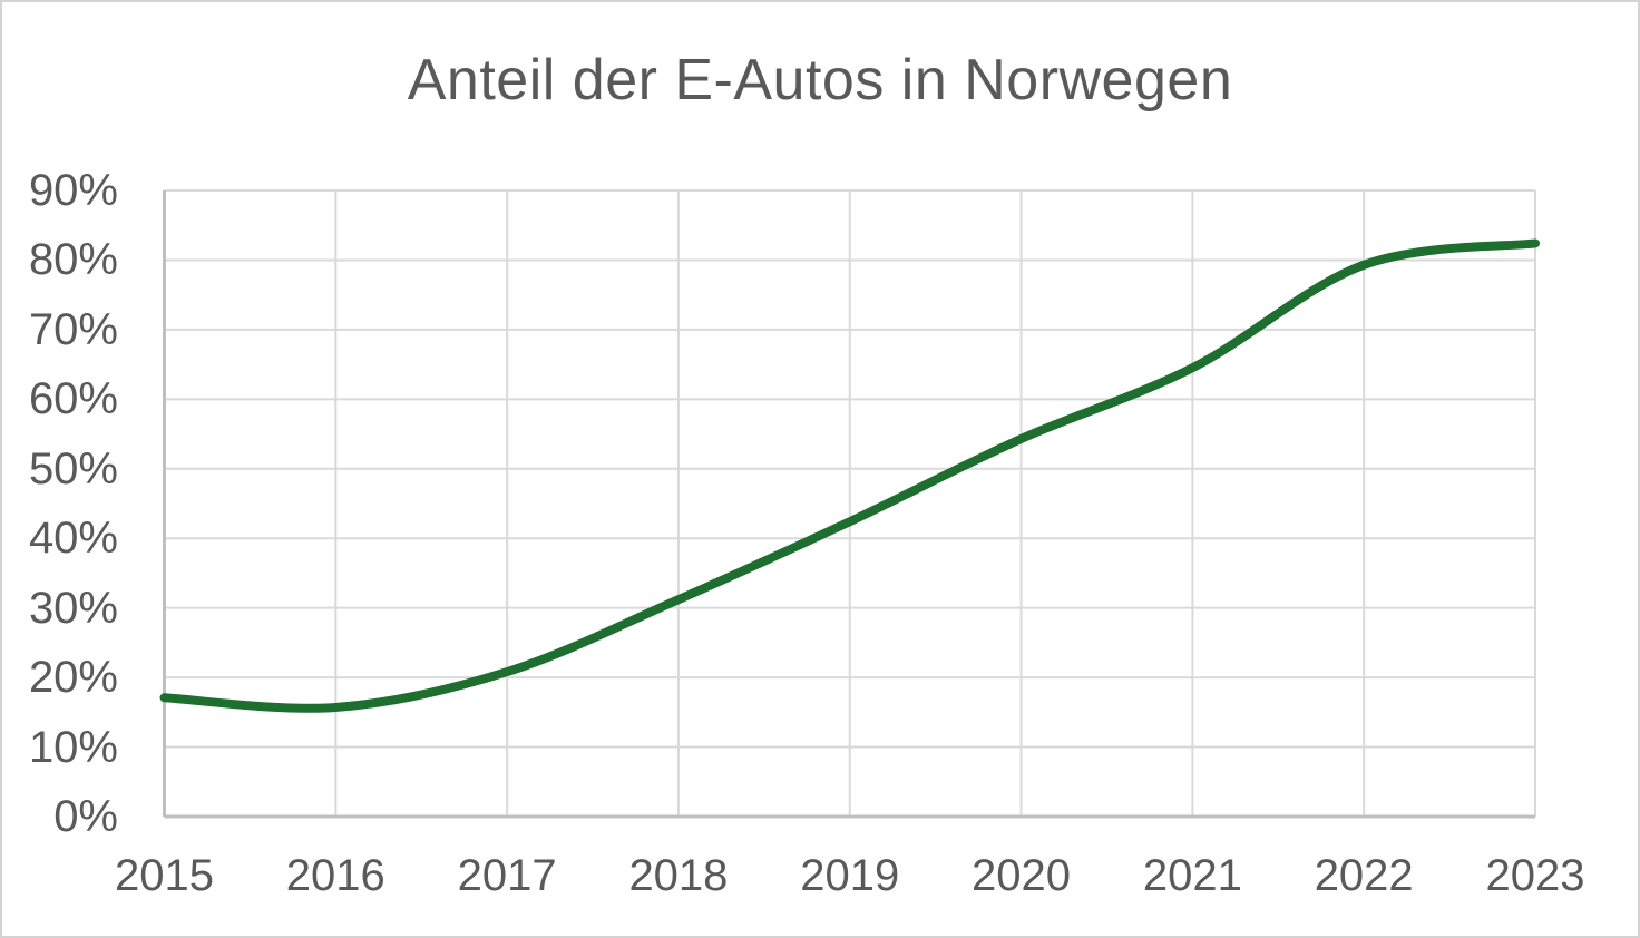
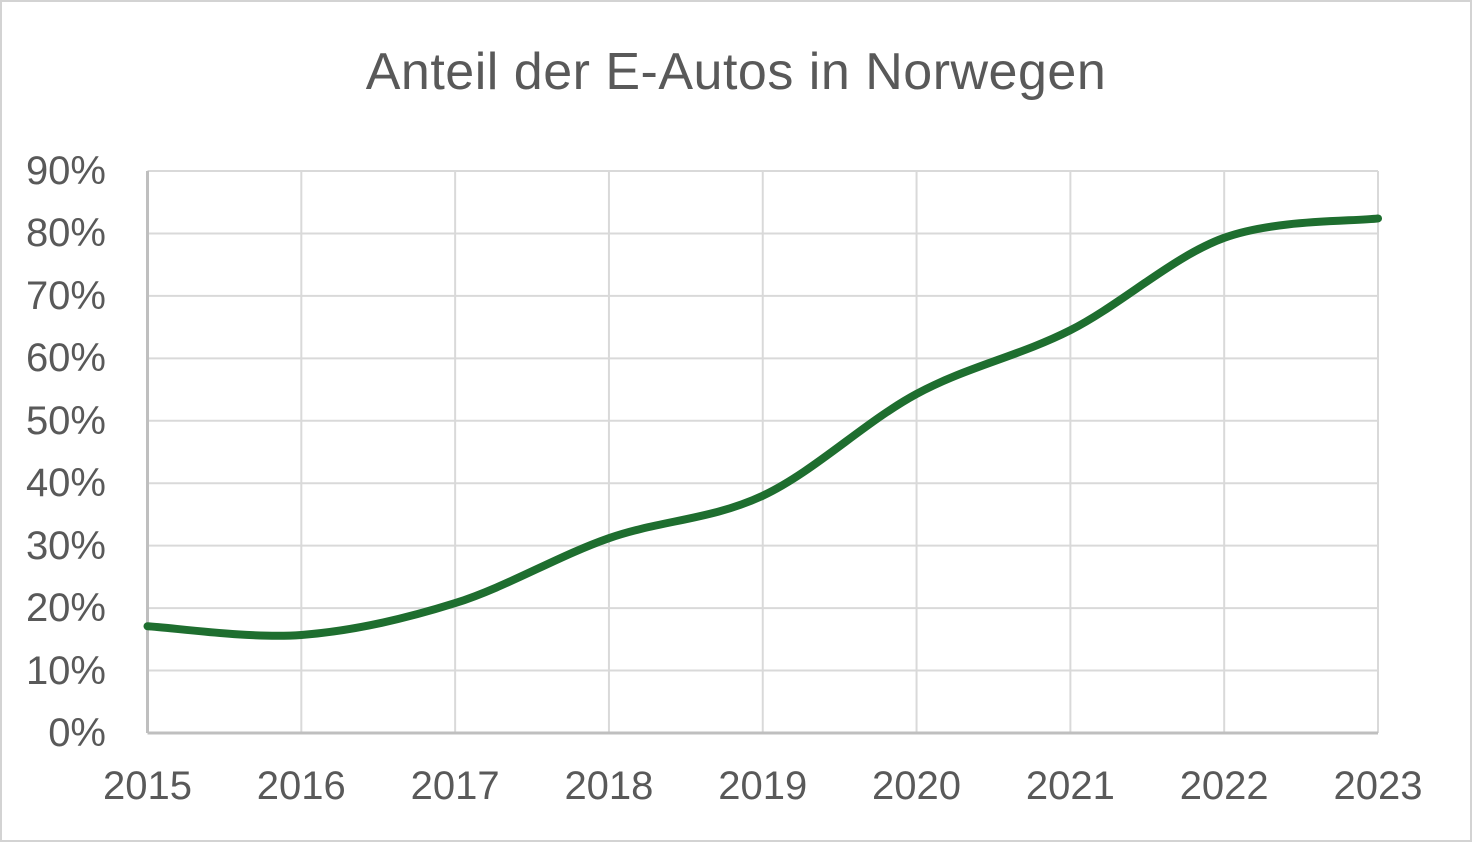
2019: 42% -> 38%
